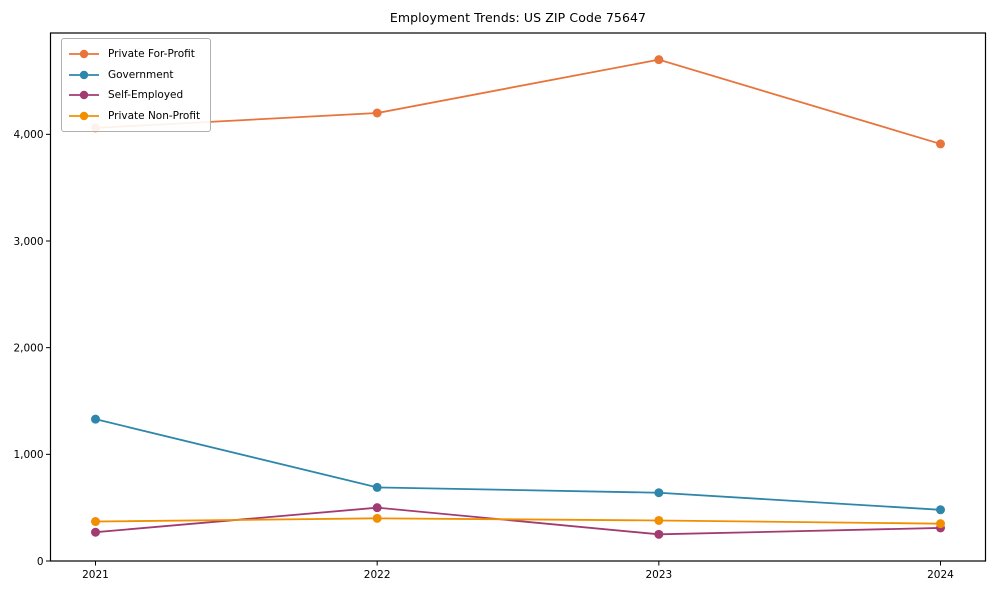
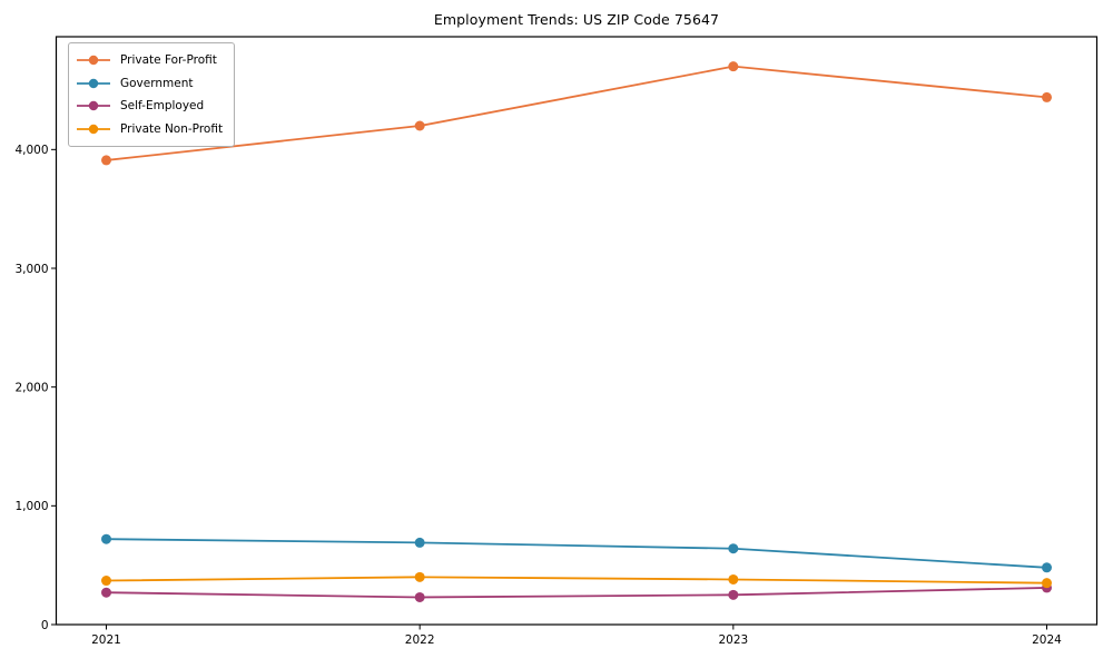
Private For-Profit/2021: 4060 -> 3910
Government/2021: 1330 -> 720
Self-Employed/2022: 500 -> 230
Private For-Profit/2024: 3910 -> 4440
